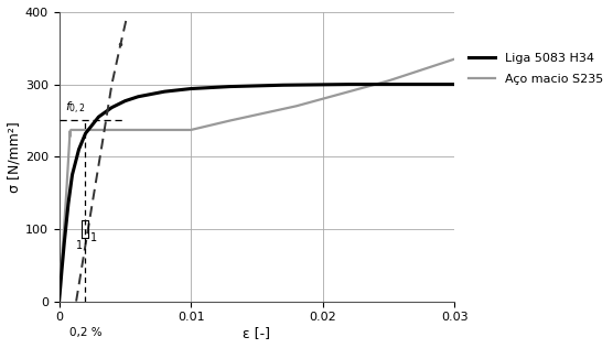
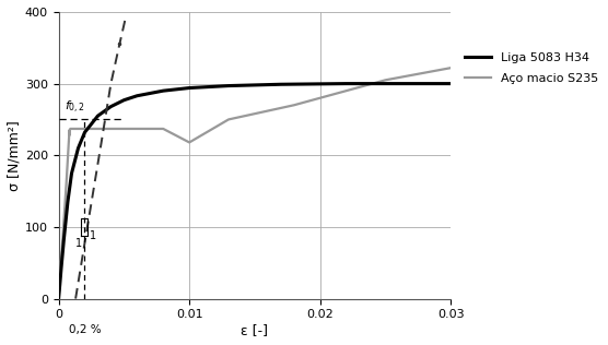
Aço macio S235/0.01: 237 -> 218
Aço macio S235/0.03: 335 -> 322
